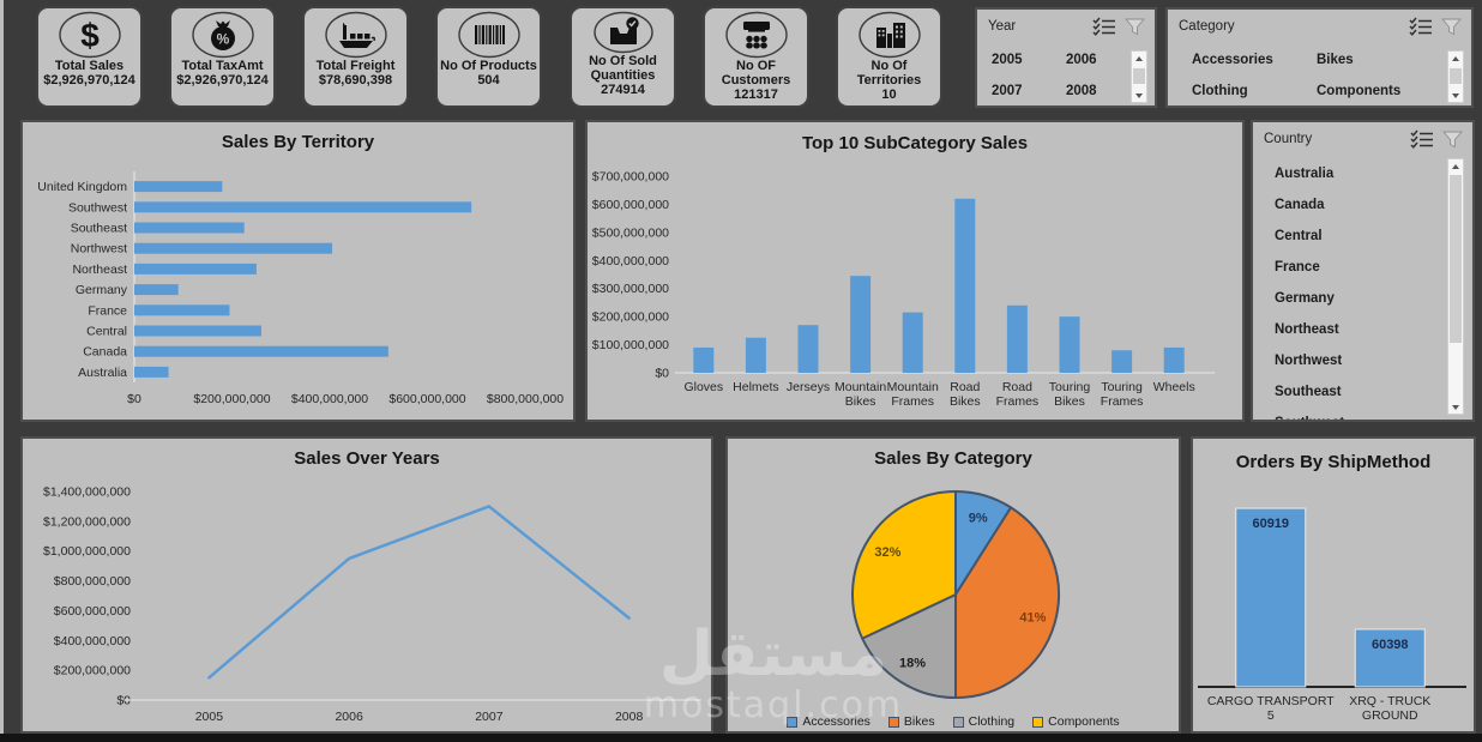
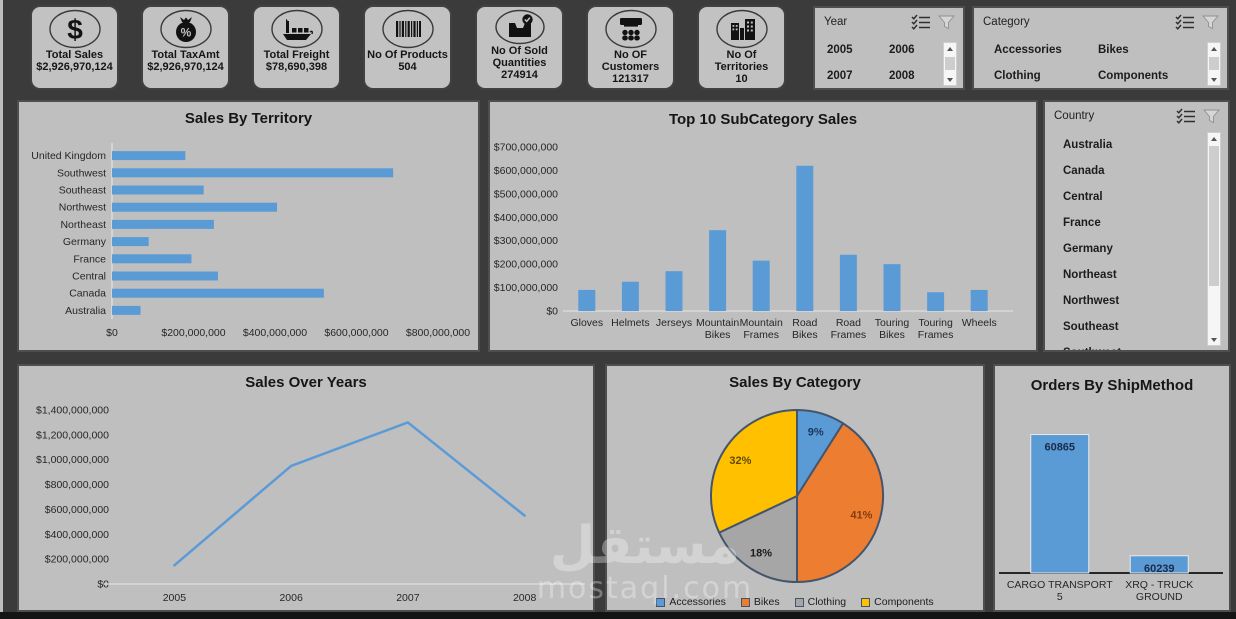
Orders By ShipMethod/CARGO TRANSPORT 5: 60919 -> 60865
Orders By ShipMethod/XRQ - TRUCK GROUND: 60398 -> 60239
